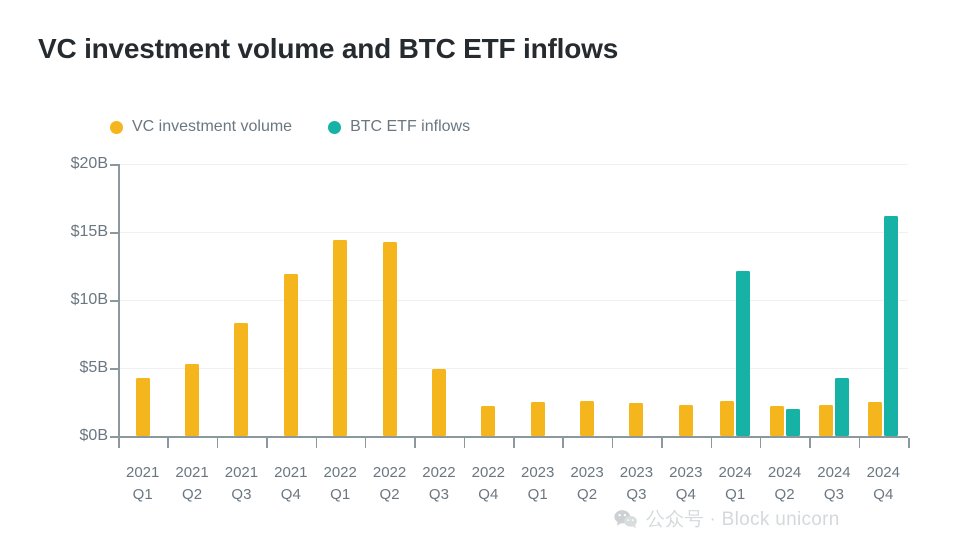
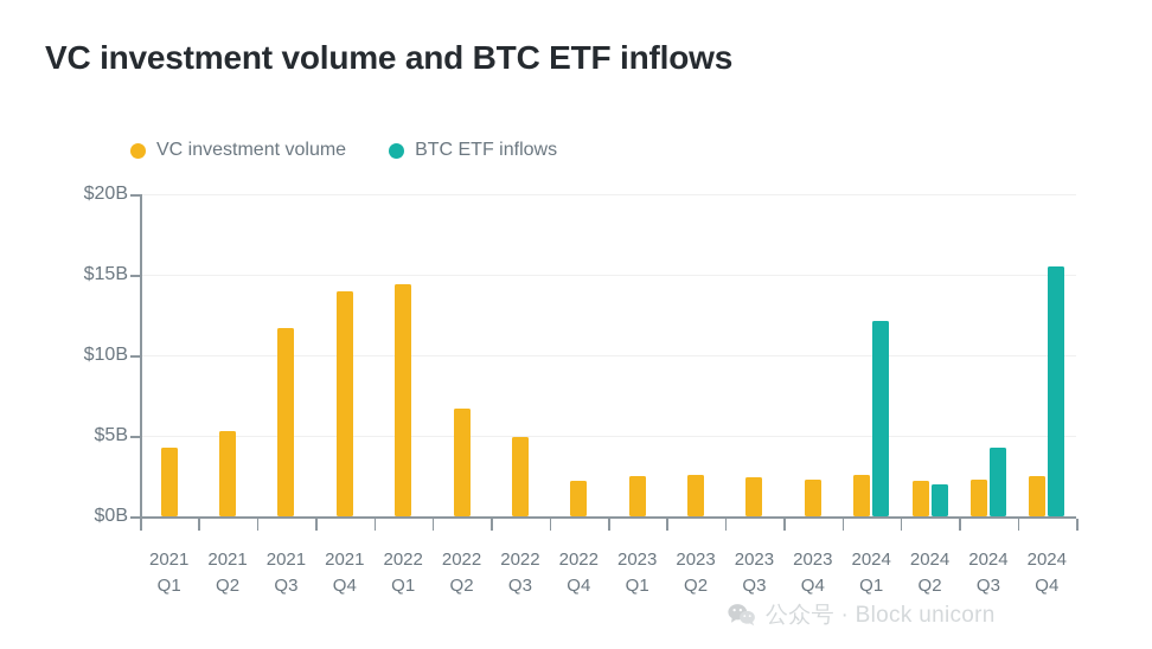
VC investment volume/2021 Q3: $8.3B -> $11.7B
VC investment volume/2021 Q4: $11.9B -> $14.0B
VC investment volume/2022 Q2: $14.3B -> $6.7B
BTC ETF inflows/2024 Q4: $16.2B -> $15.5B
